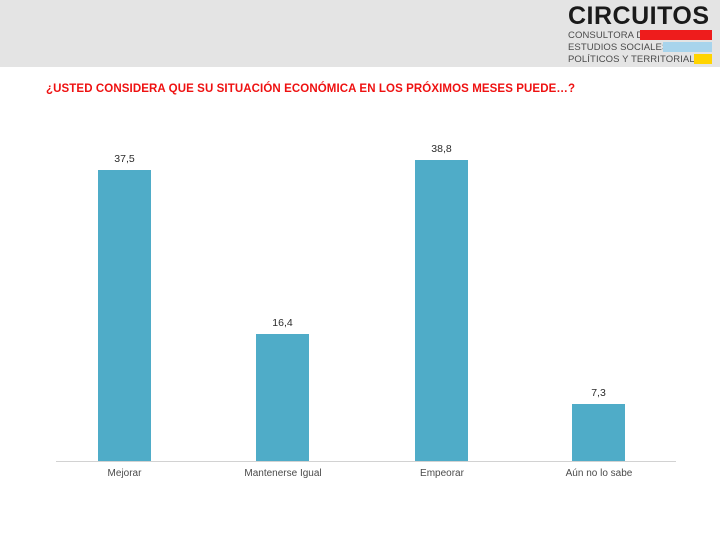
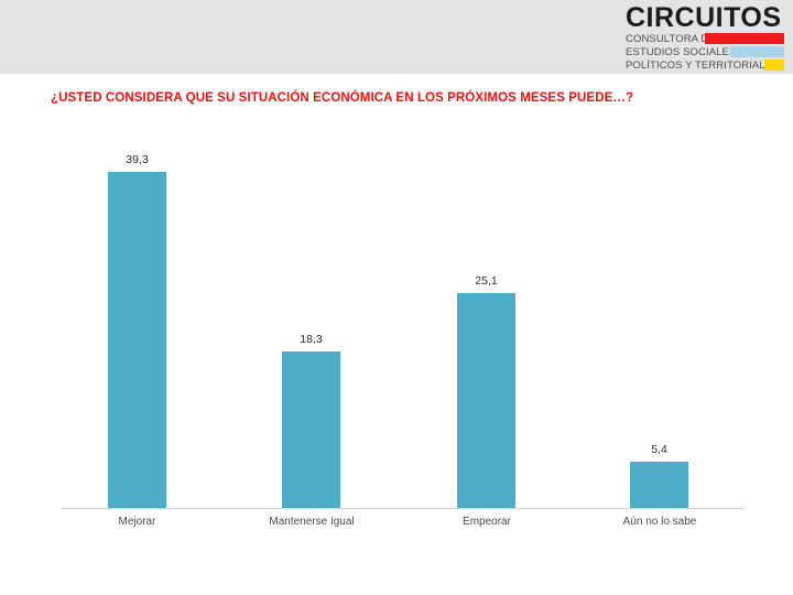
Mejorar: 37,5 -> 39,3
Mantenerse Igual: 16,4 -> 18,3
Empeorar: 38,8 -> 25,1
Aún no lo sabe: 7,3 -> 5,4
